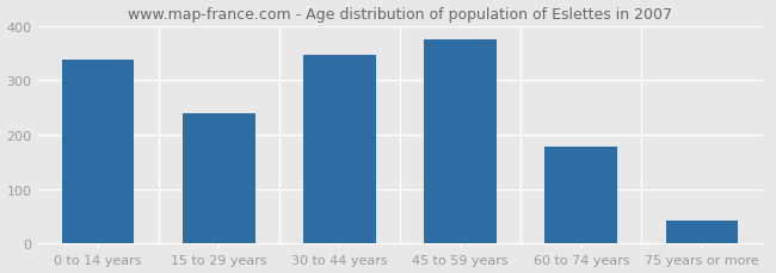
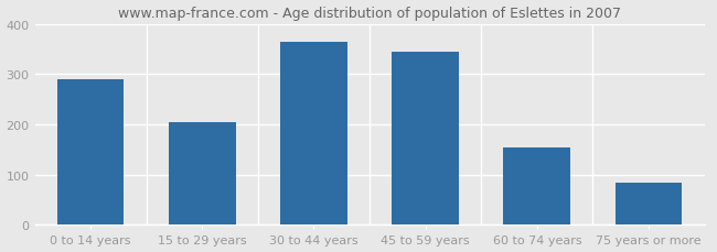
0 to 14 years: 338 -> 290
15 to 29 years: 240 -> 205
30 to 44 years: 347 -> 365
45 to 59 years: 374 -> 345
60 to 74 years: 178 -> 155
75 years or more: 42 -> 85
